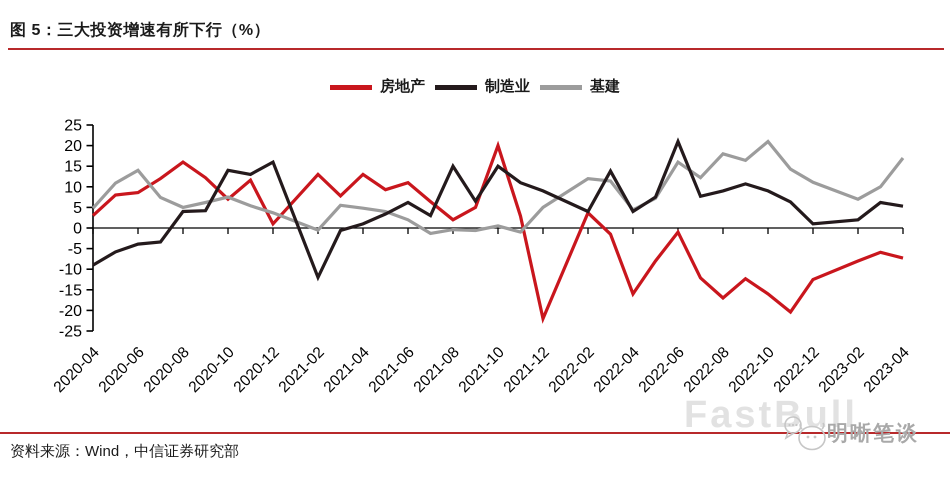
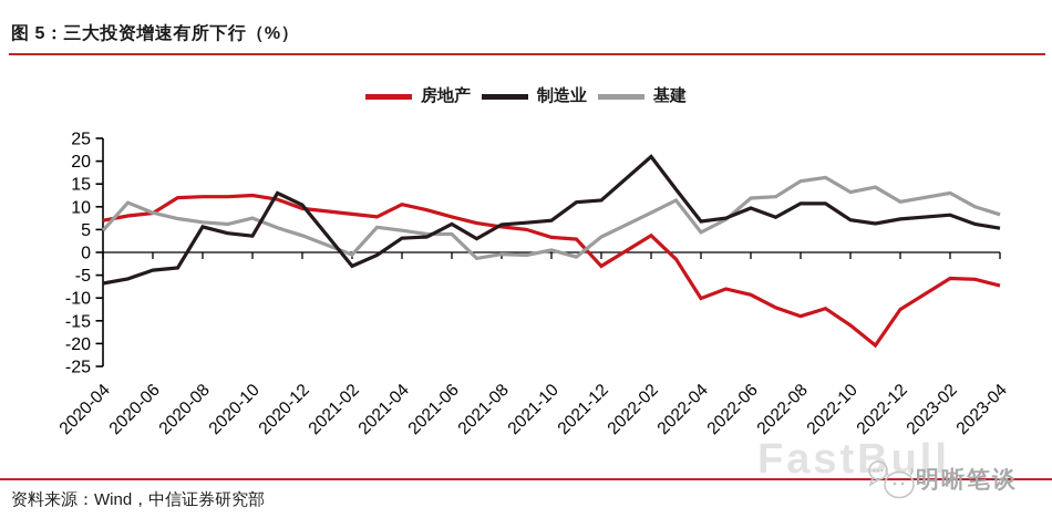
房地产/2020-04: 3 -> 7
制造业/2020-04: -9 -> -7
基建/2020-06: 14 -> 9
房地产/2020-08: 16 -> 12
制造业/2020-08: 4 -> 6
基建/2020-08: 5 -> 7
房地产/2020-10: 7 -> 12
制造业/2020-10: 14 -> 4
房地产/2020-12: 1 -> 10
制造业/2020-12: 16 -> 10
房地产/2021-02: 13 -> 8
制造业/2021-02: -12 -> -3
房地产/2021-04: 13 -> 10
制造业/2021-04: 1 -> 3
房地产/2021-06: 11 -> 8
基建/2021-06: 2 -> 4
房地产/2021-08: 2 -> 6
制造业/2021-08: 15 -> 6
房地产/2021-10: 20 -> 3
制造业/2021-10: 15 -> 7
房地产/2021-12: -22 -> -3
制造业/2021-12: 9 -> 11
基建/2021-12: 5 -> 3
制造业/2022-02: 4 -> 21
基建/2022-02: 12 -> 9
房地产/2022-04: -16 -> -10
制造业/2022-04: 4 -> 7
房地产/2022-06: -1 -> -9
制造业/2022-06: 21 -> 10
基建/2022-06: 16 -> 12
房地产/2022-08: -17 -> -14
制造业/2022-08: 9 -> 11
基建/2022-08: 18 -> 16
制造业/2022-10: 9 -> 7
基建/2022-10: 21 -> 13
制造业/2022-12: 1 -> 7
房地产/2023-02: -8 -> -6
制造业/2023-02: 2 -> 8
基建/2023-02: 7 -> 13
基建/2023-04: 17 -> 8
